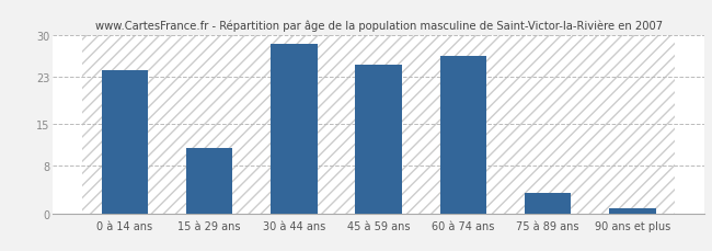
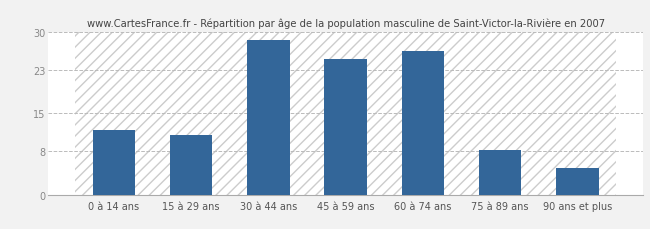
0 à 14 ans: 24.0 -> 12.0
75 à 89 ans: 3.5 -> 8.2
90 ans et plus: 1.0 -> 5.0
